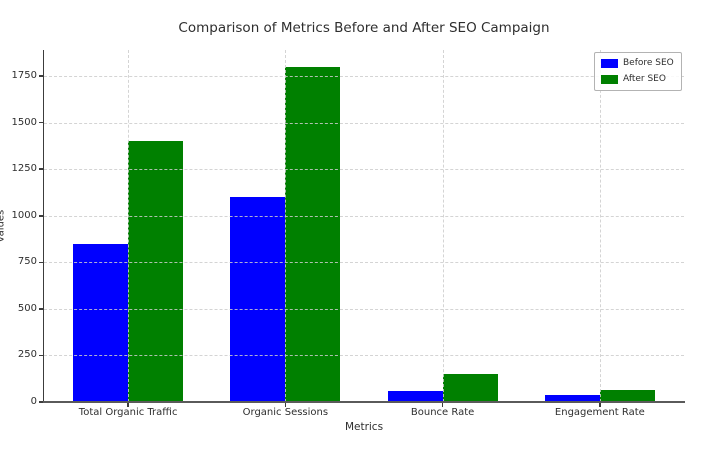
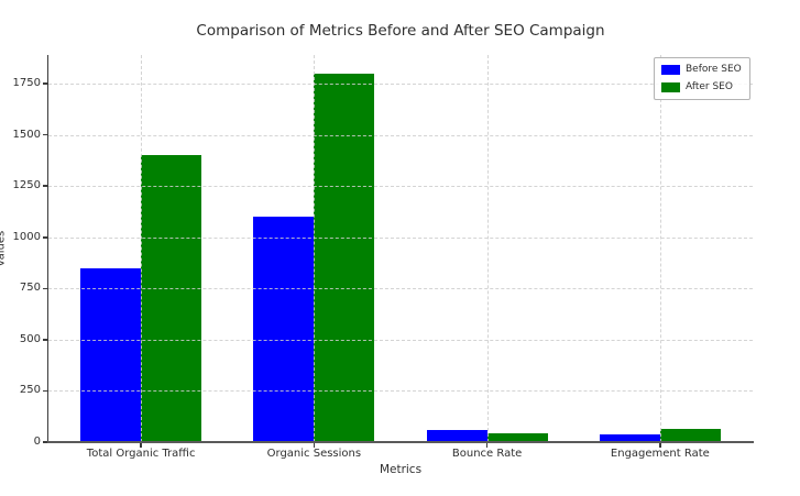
After SEO/Bounce Rate: 150 -> 40
